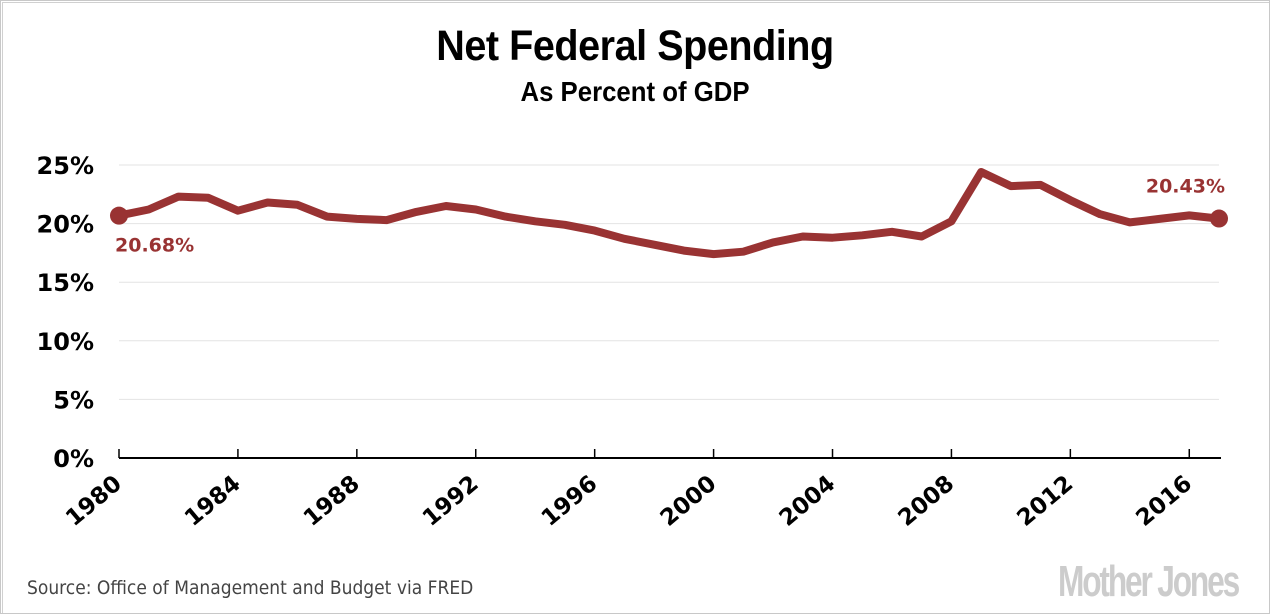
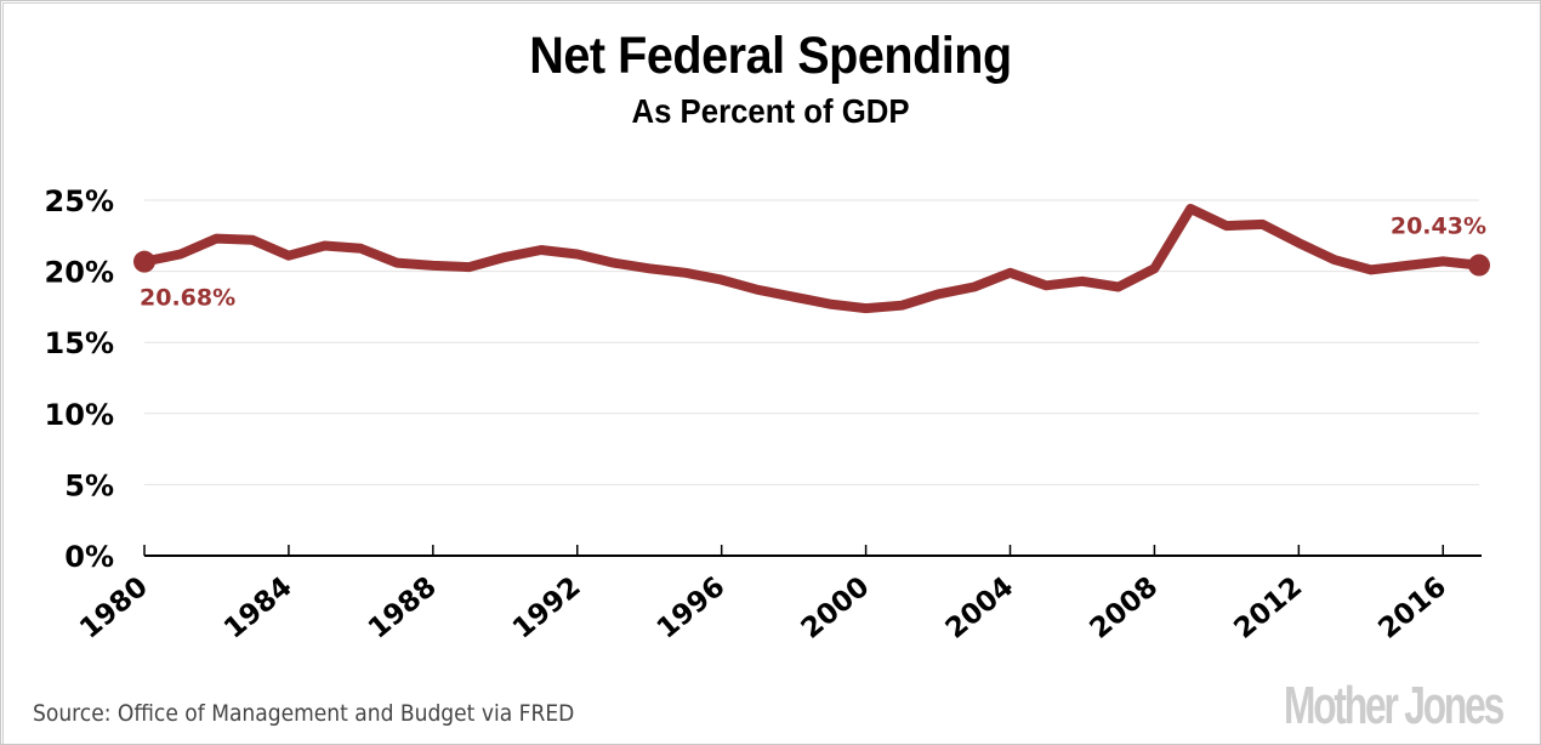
2004: 18.8% -> 19.9%
